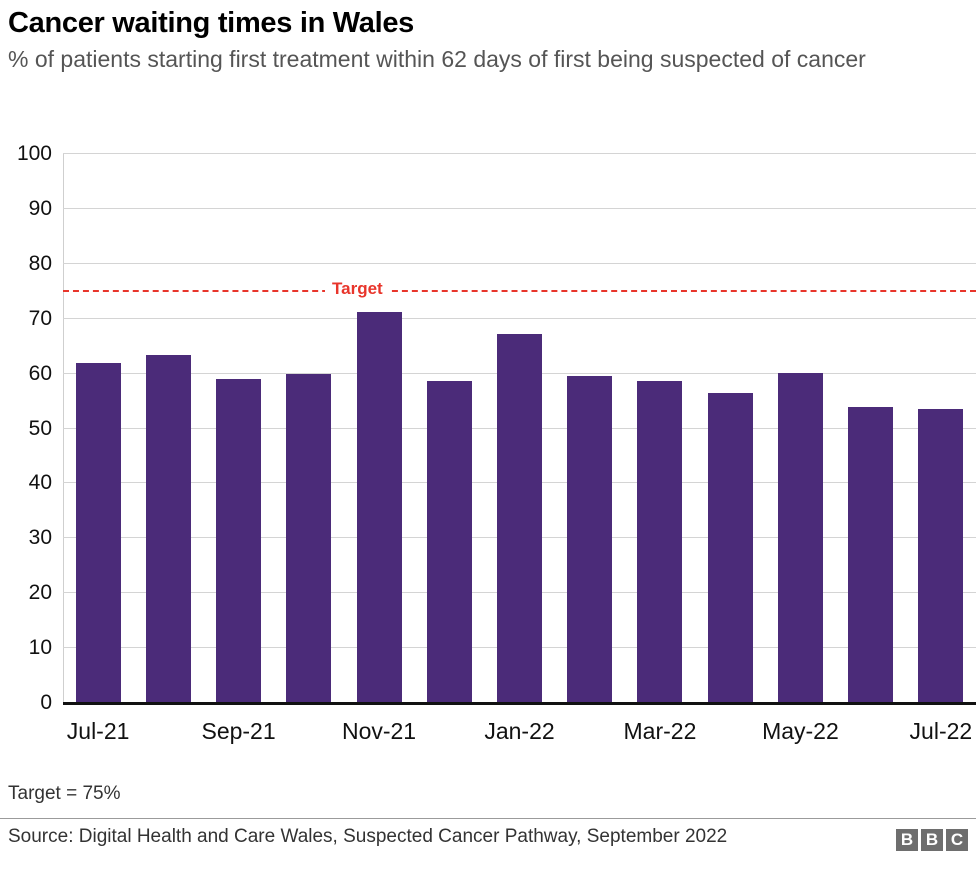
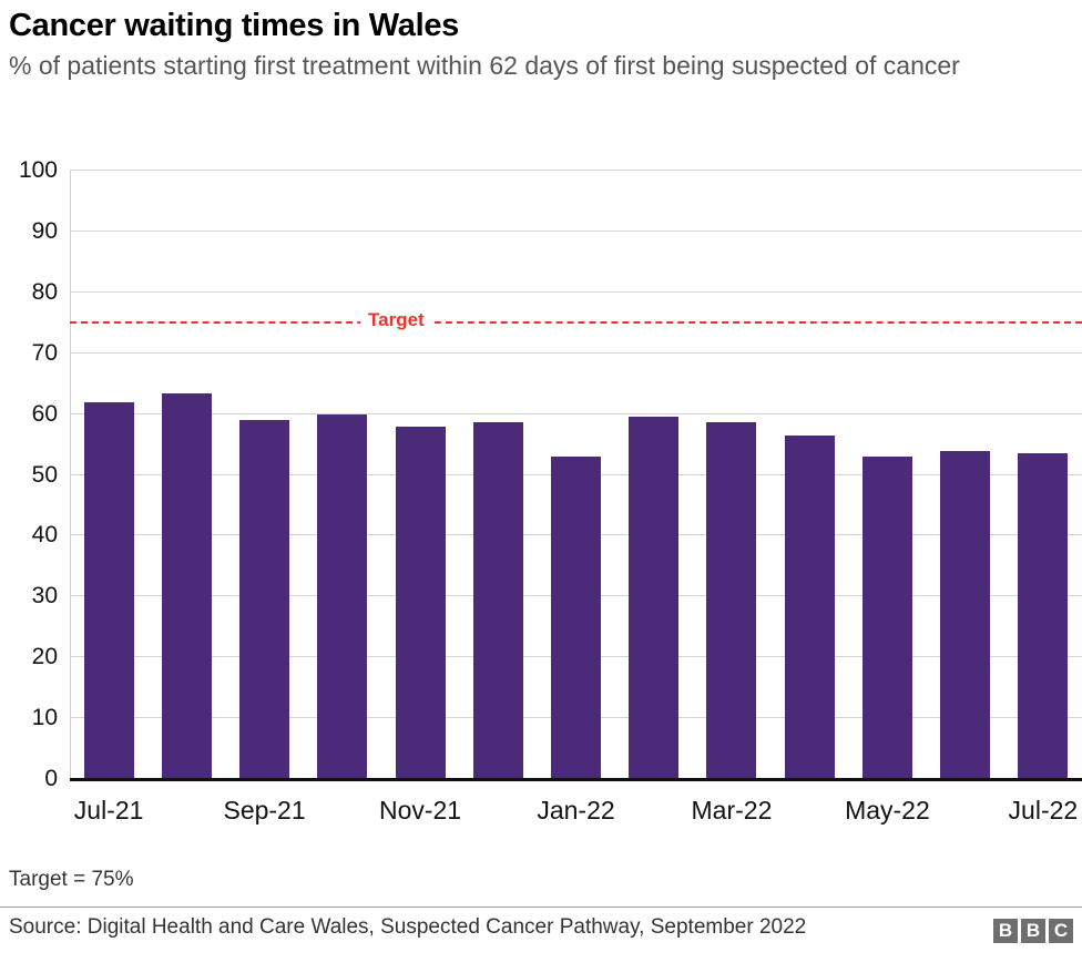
Nov-21: 71 -> 58
Jan-22: 67 -> 53
May-22: 60 -> 53
